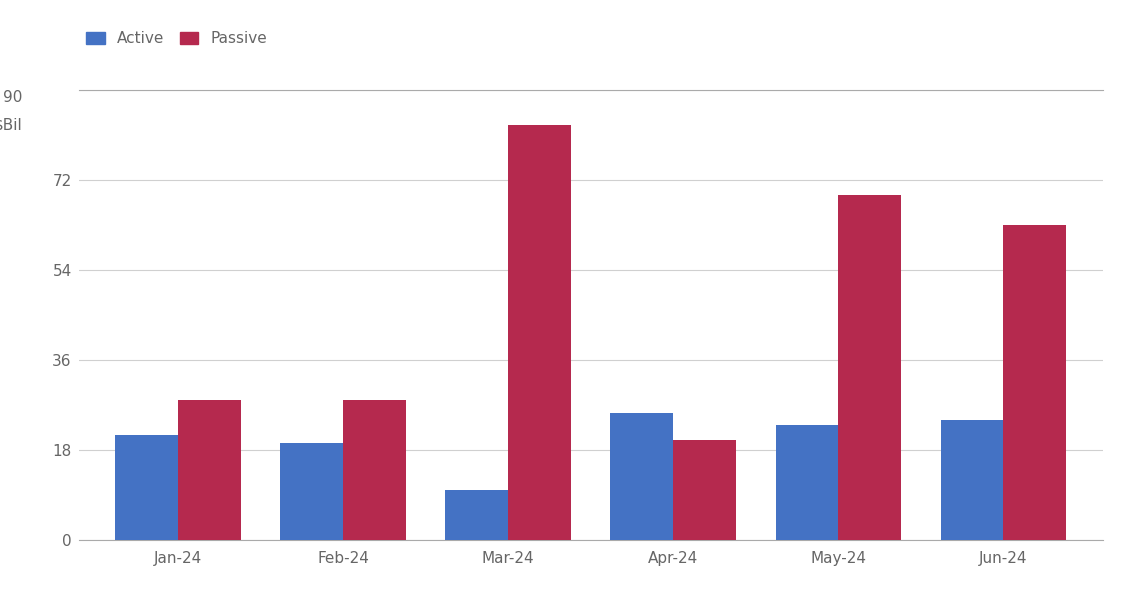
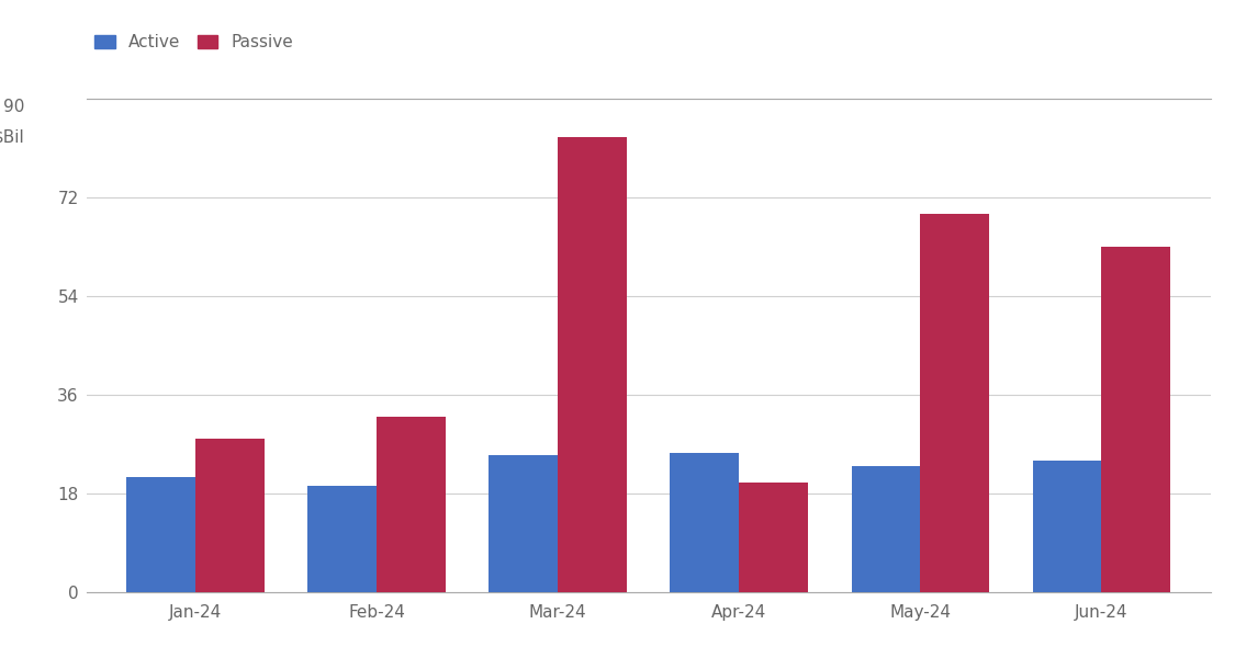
Passive/Feb-24: 28 -> 32
Active/Mar-24: 10.0 -> 25.0
